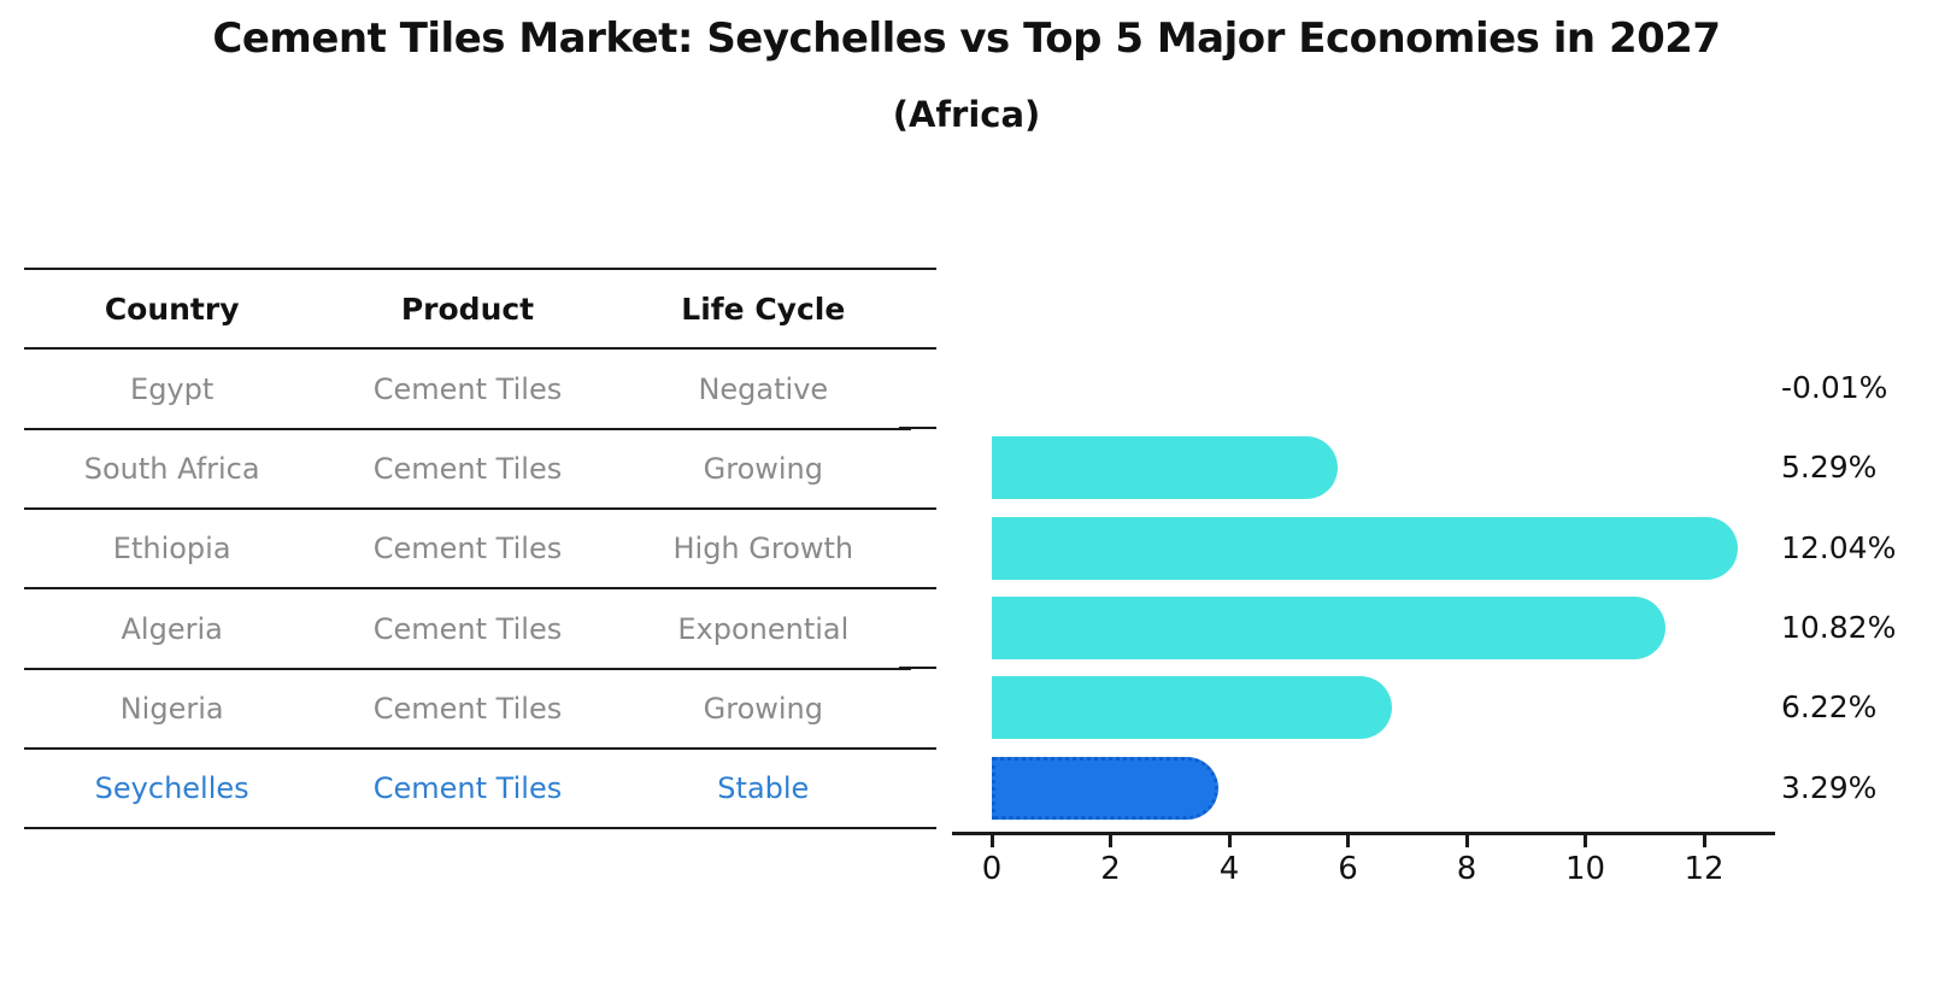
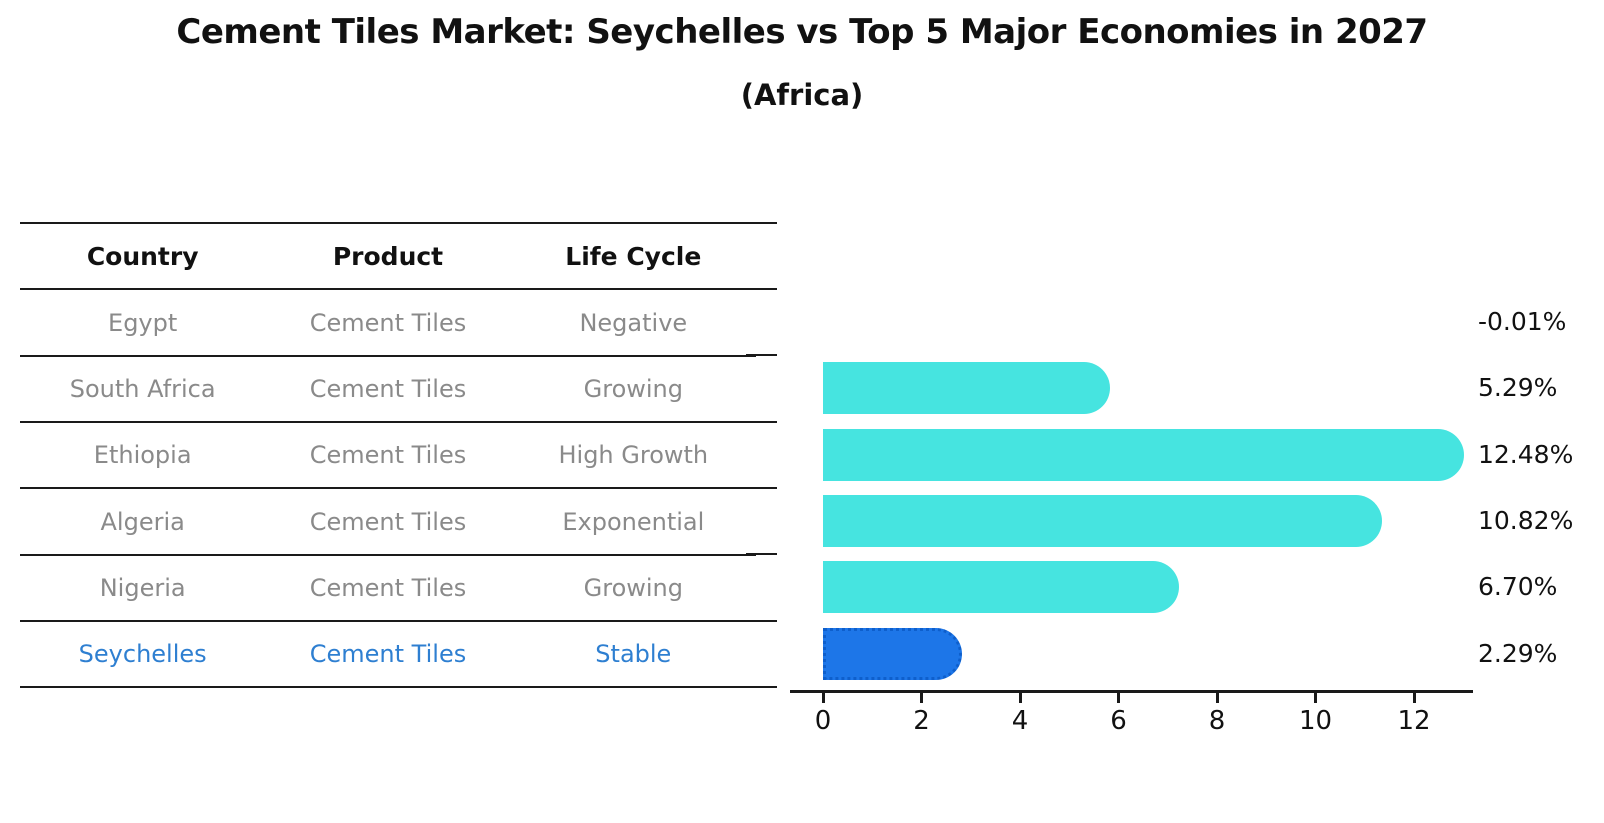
Ethiopia: 12.04% -> 12.48%
Nigeria: 6.22% -> 6.70%
Seychelles: 3.29% -> 2.29%
